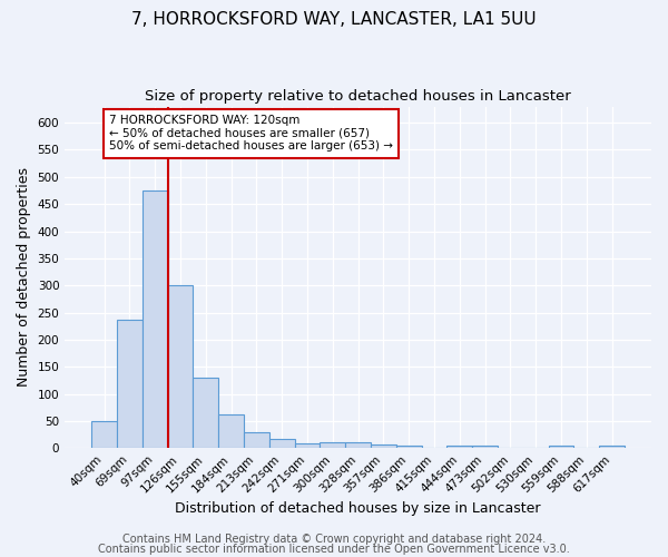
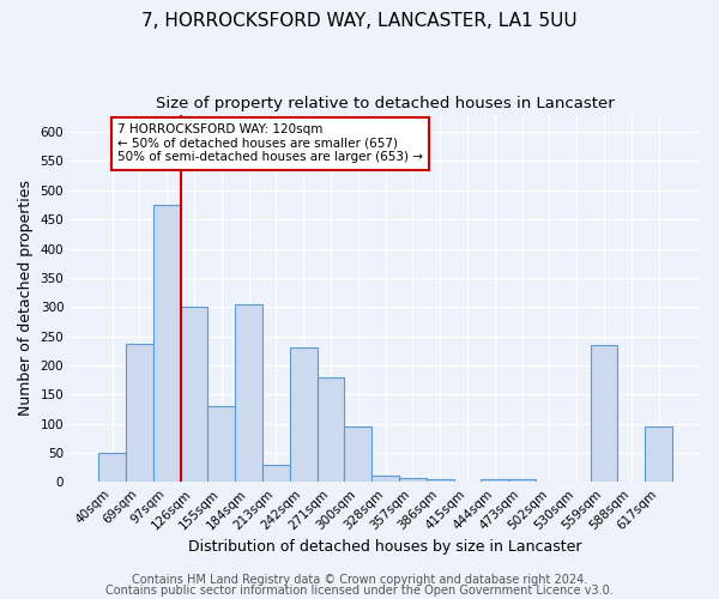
184sqm: 62 -> 305
242sqm: 17 -> 230
271sqm: 8 -> 180
300sqm: 11 -> 95
559sqm: 5 -> 235
617sqm: 5 -> 95
